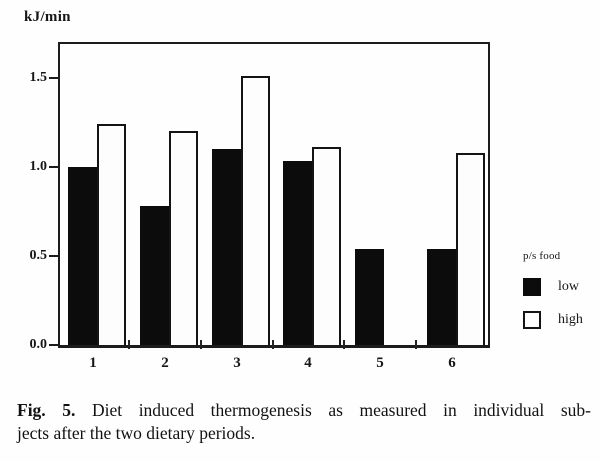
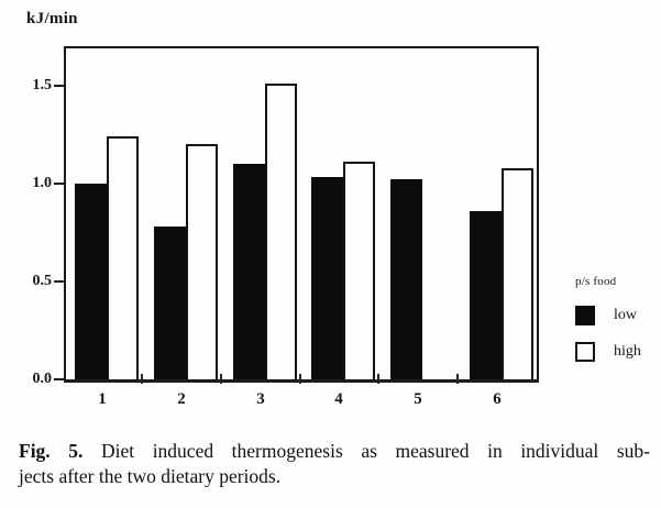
low/5: 0.54 -> 1.02
low/6: 0.54 -> 0.86
